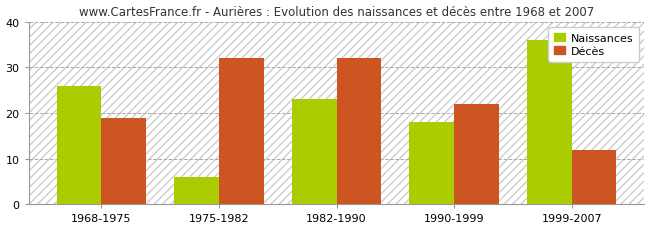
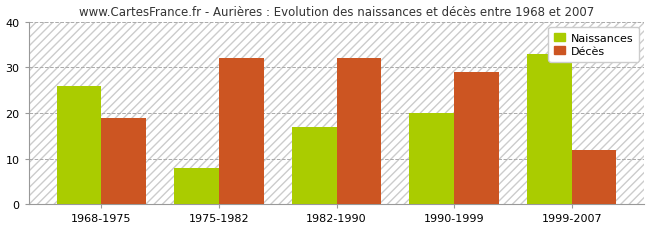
Naissances/1975-1982: 6 -> 8
Naissances/1982-1990: 23 -> 17
Naissances/1990-1999: 18 -> 20
Décès/1990-1999: 22 -> 29
Naissances/1999-2007: 36 -> 33
